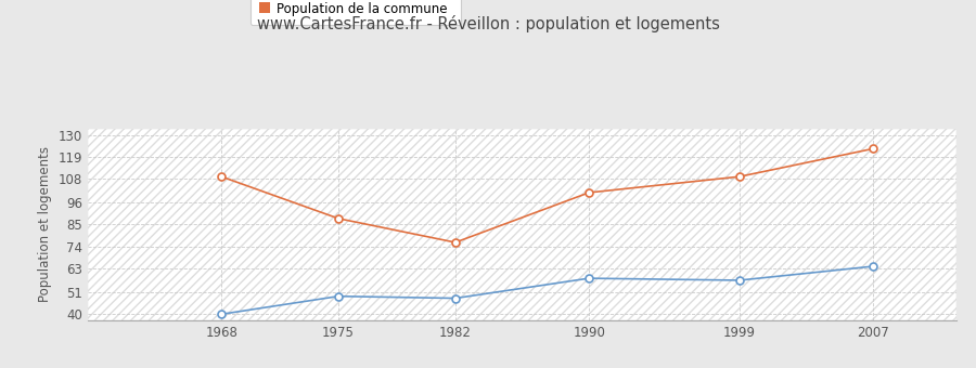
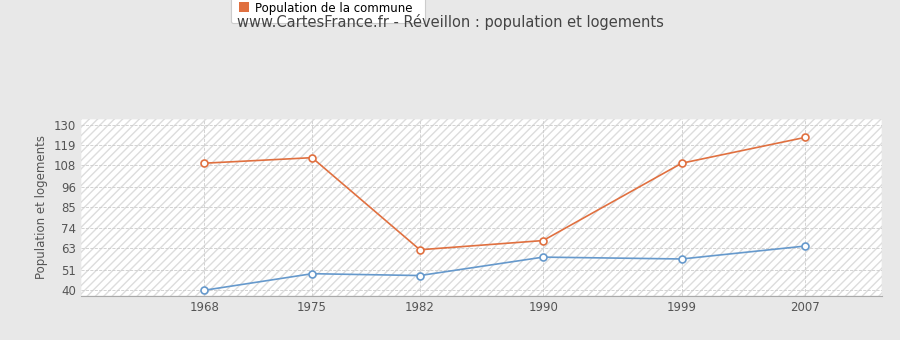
Population de la commune/1975: 88 -> 112
Population de la commune/1982: 76 -> 62
Population de la commune/1990: 101 -> 67
